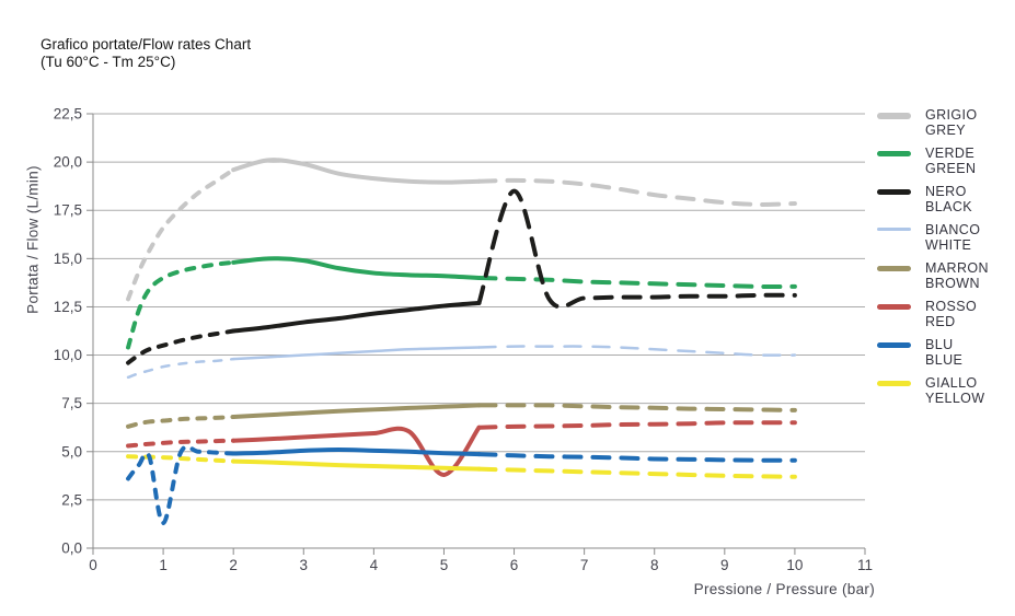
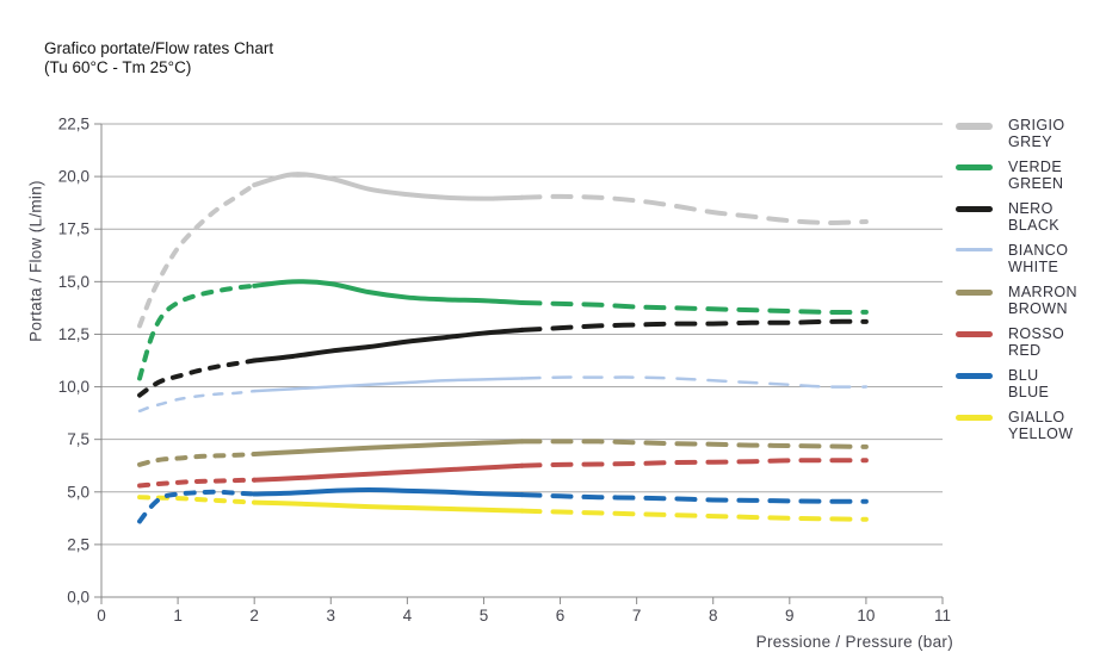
BLU BLUE/1: 1,3 -> 4,9
ROSSO RED/5: 3,8 -> 6,2
NERO BLACK/6: 18,5 -> 12,8
